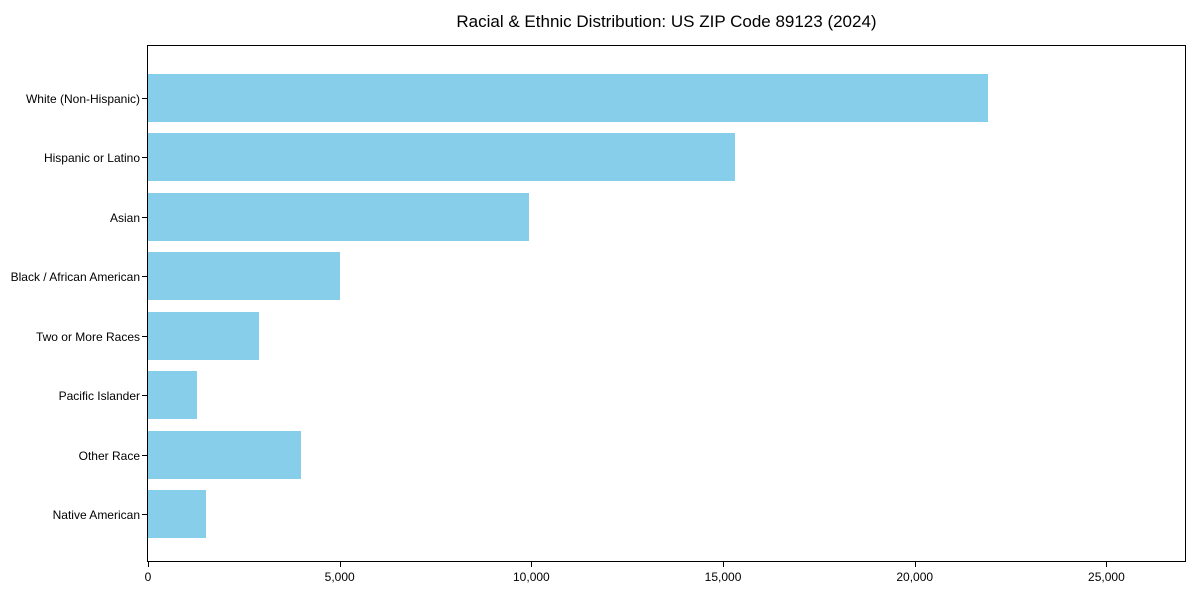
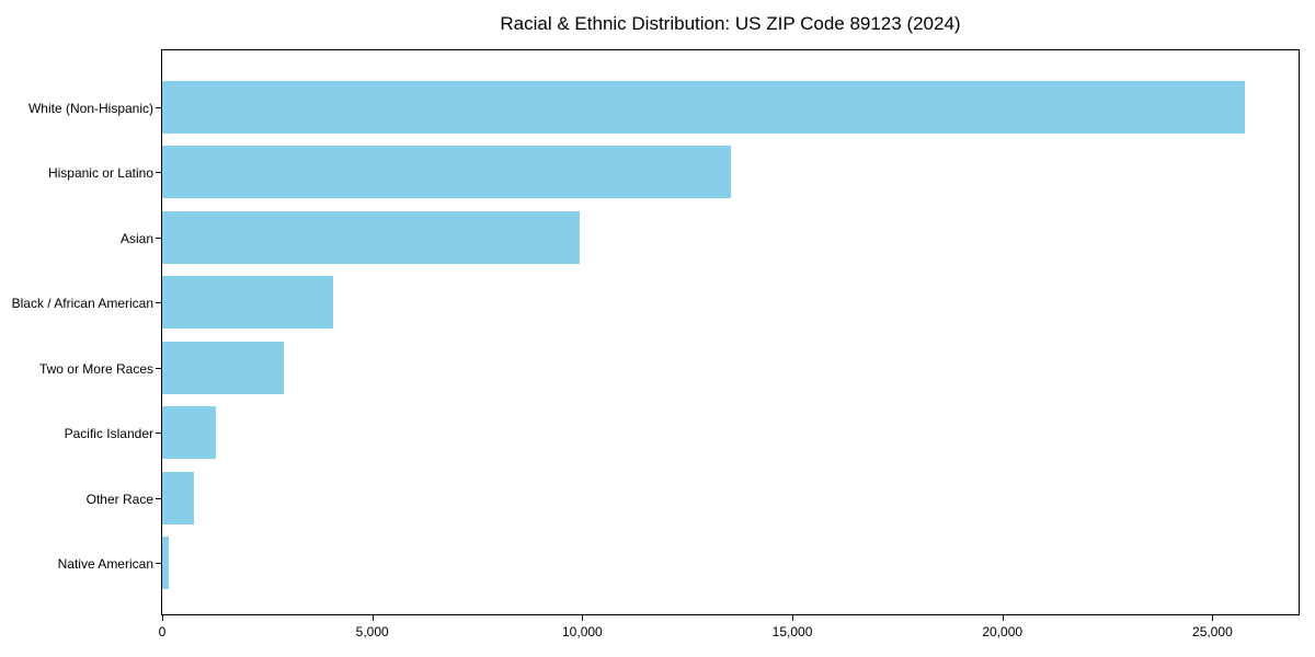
White (Non-Hispanic): 21900 -> 25800
Hispanic or Latino: 15300 -> 13600
Black / African American: 5000 -> 4100
Other Race: 4000 -> 800
Native American: 1500 -> 200
